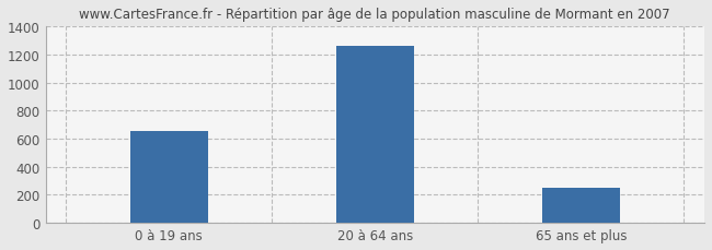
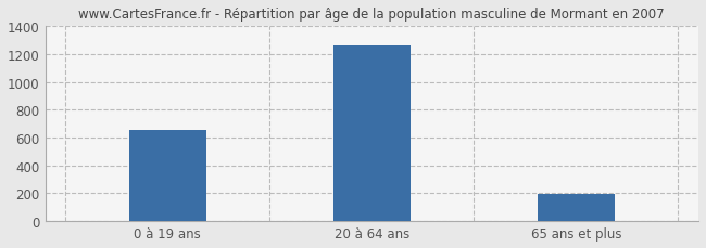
65 ans et plus: 250 -> 200
